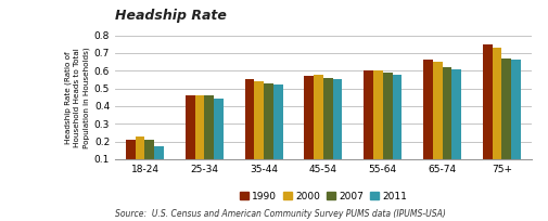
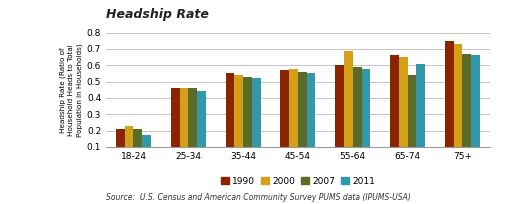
2000/55-64: 0.60 -> 0.69
2007/65-74: 0.62 -> 0.54
